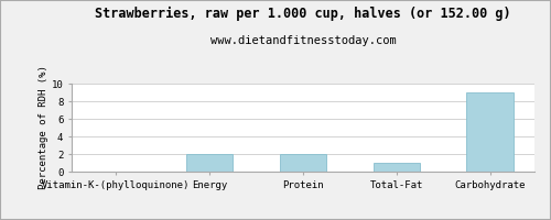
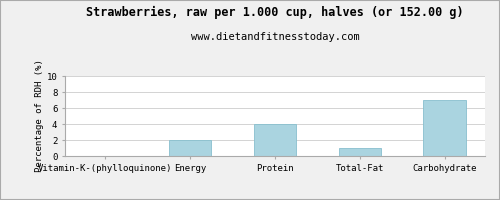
Protein: 2 -> 4
Carbohydrate: 9 -> 7
